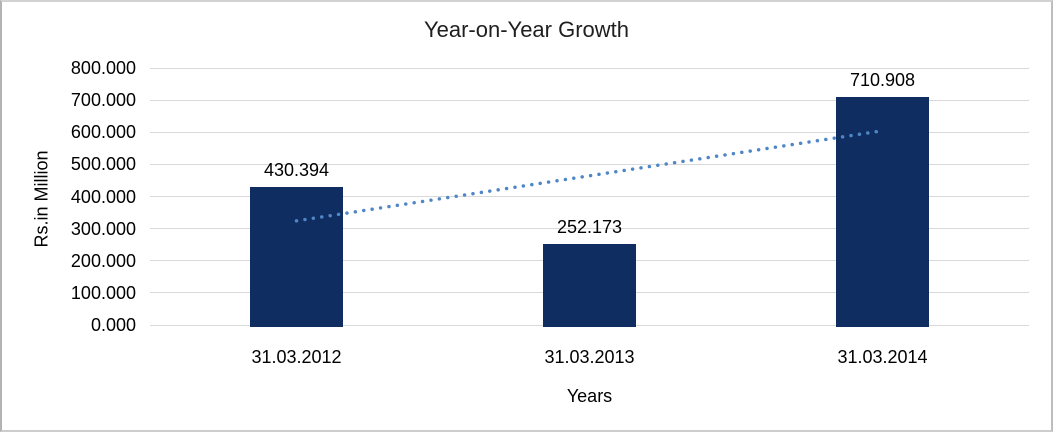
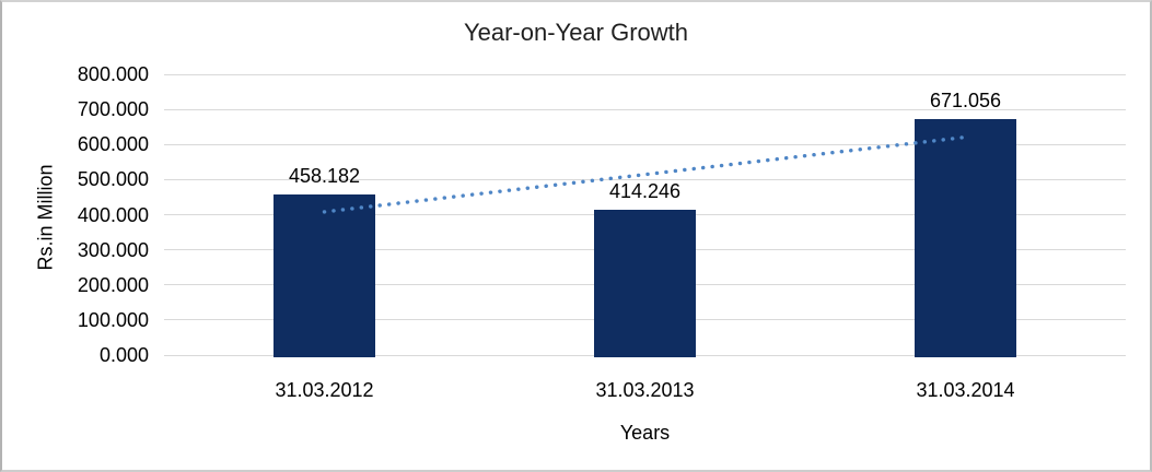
31.03.2012: 430.394 -> 458.182
31.03.2013: 252.173 -> 414.246
31.03.2014: 710.908 -> 671.056
